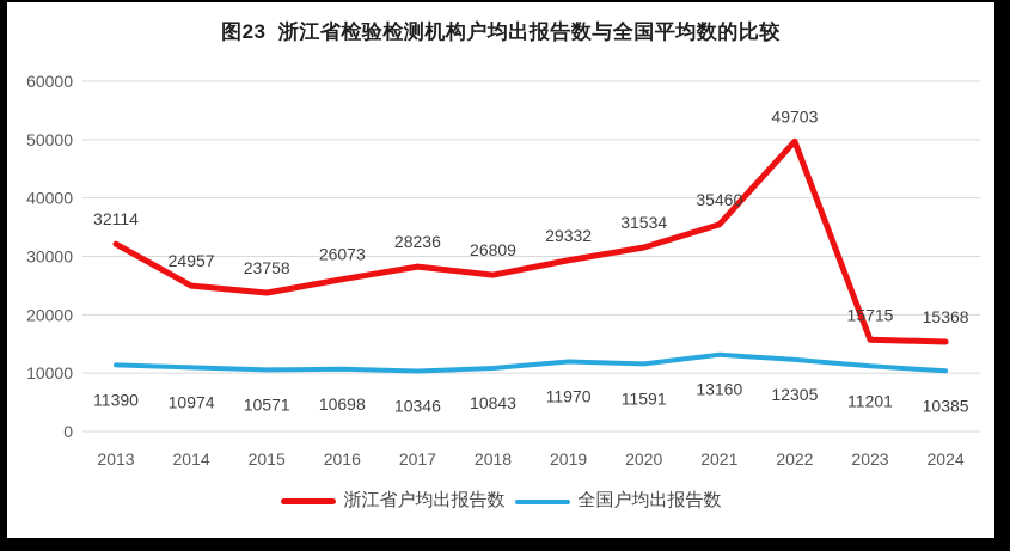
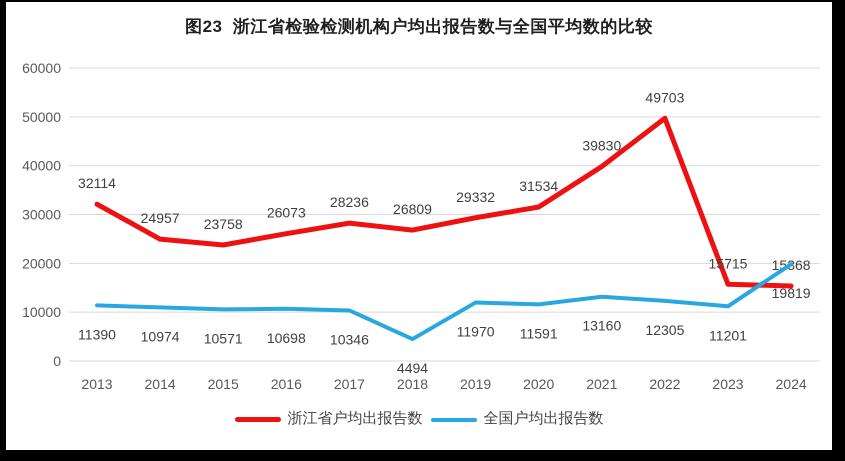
全国户均出报告数/2018: 10843 -> 4494
浙江省户均出报告数/2021: 35460 -> 39830
全国户均出报告数/2024: 10385 -> 19819
